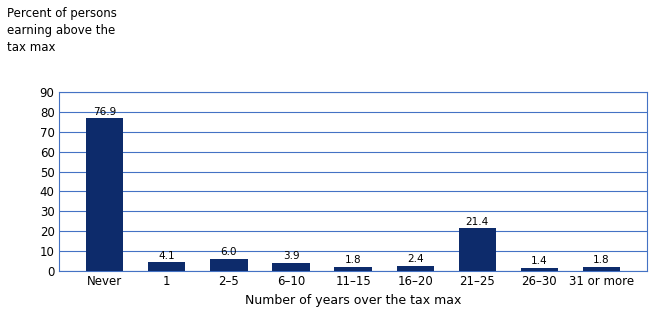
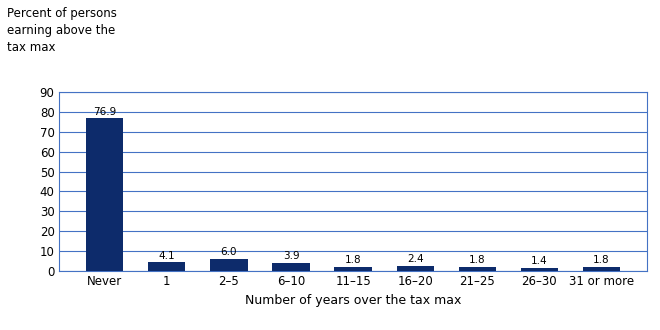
21–25: 21.4 -> 1.8
